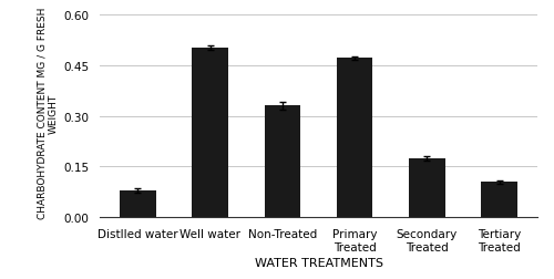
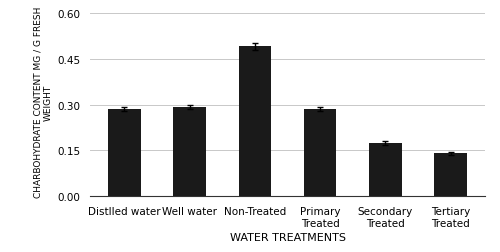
Distlled water: 0.080 -> 0.285
Well water: 0.500 -> 0.292
Non-Treated: 0.330 -> 0.490
Primary Treated: 0.470 -> 0.285
Tertiary Treated: 0.105 -> 0.140
